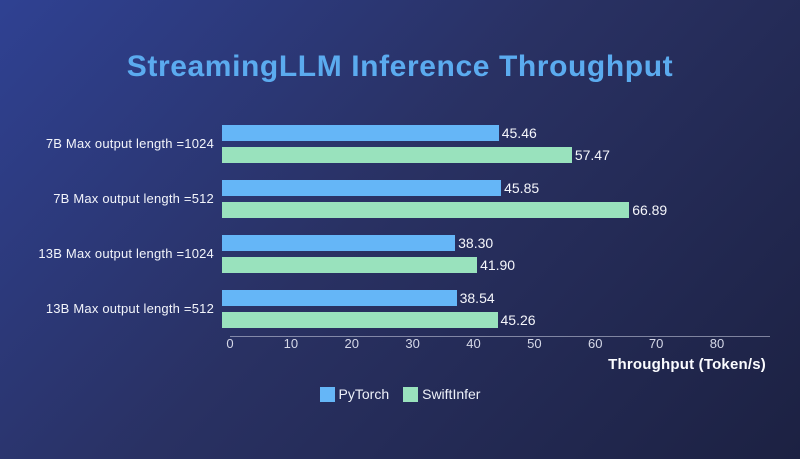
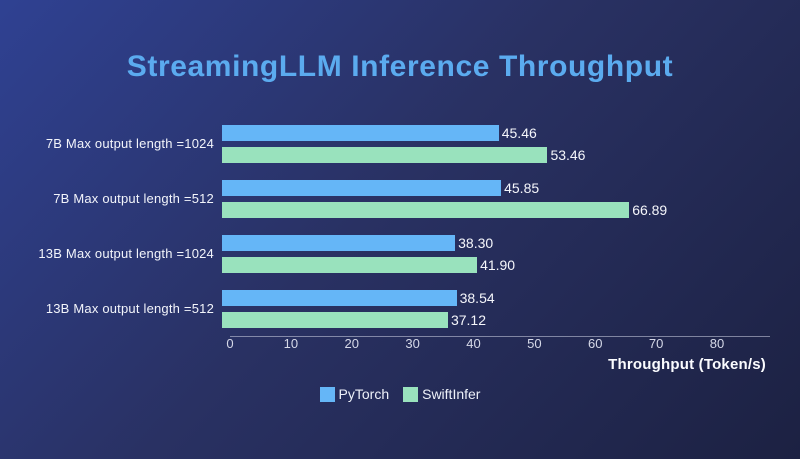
SwiftInfer/7B Max output length =1024: 57.47 -> 53.46
SwiftInfer/13B Max output length =512: 45.26 -> 37.12
